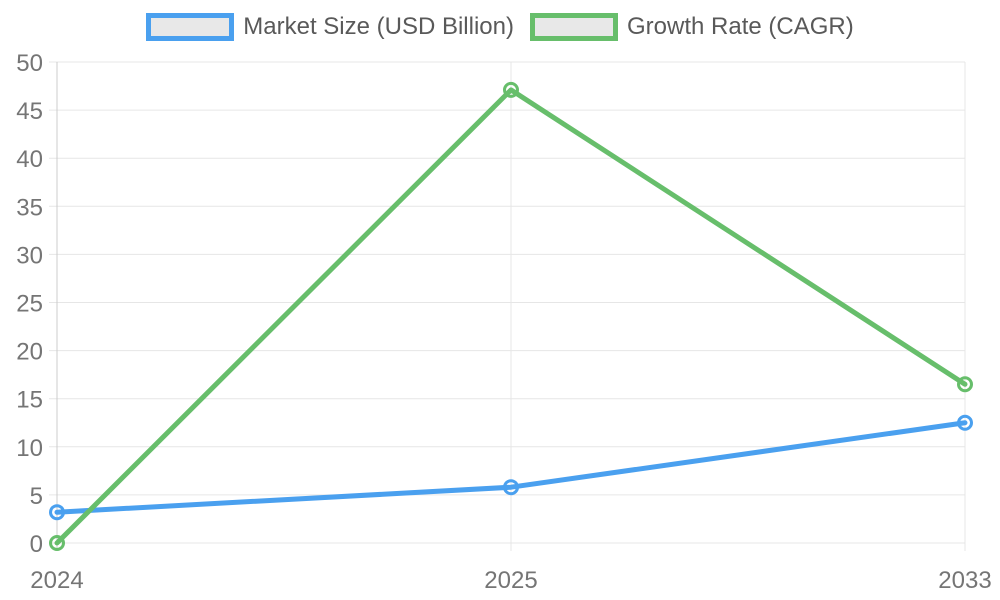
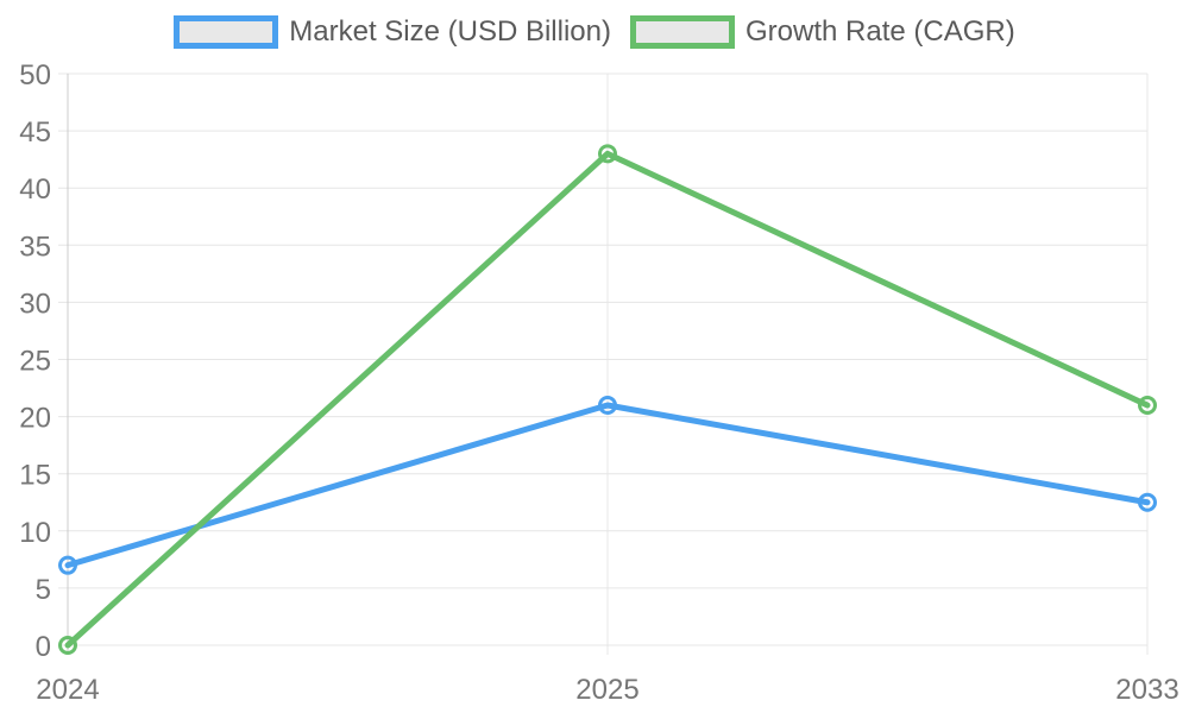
Market Size (USD Billion)/2024: 3 -> 7
Market Size (USD Billion)/2025: 6 -> 21
Growth Rate (CAGR)/2025: 47 -> 43
Growth Rate (CAGR)/2033: 16 -> 21
